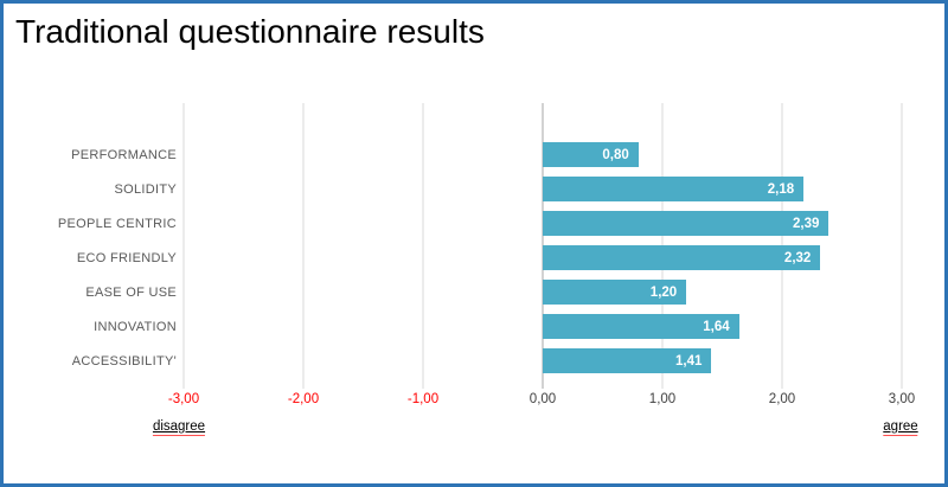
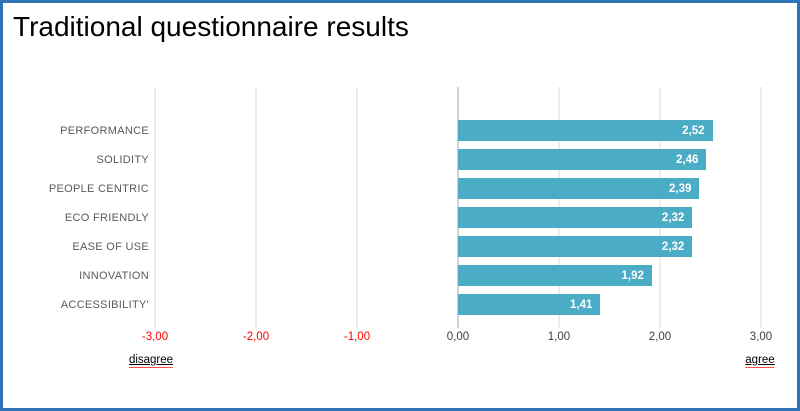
PERFORMANCE: 0,80 -> 2,52
SOLIDITY: 2,18 -> 2,46
EASE OF USE: 1,20 -> 2,32
INNOVATION: 1,64 -> 1,92
